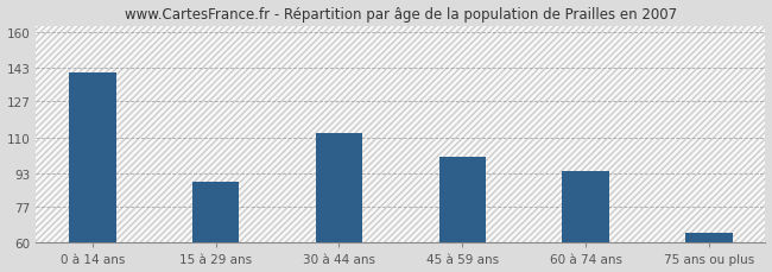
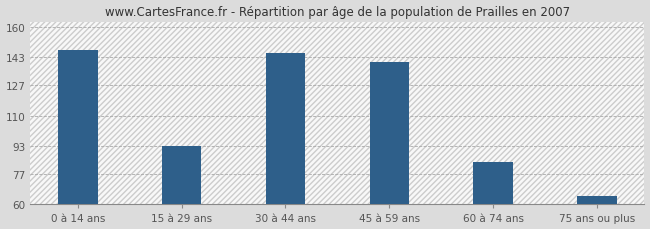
0 à 14 ans: 141 -> 147
15 à 29 ans: 89 -> 93
30 à 44 ans: 112 -> 145
45 à 59 ans: 101 -> 140
60 à 74 ans: 94 -> 84
